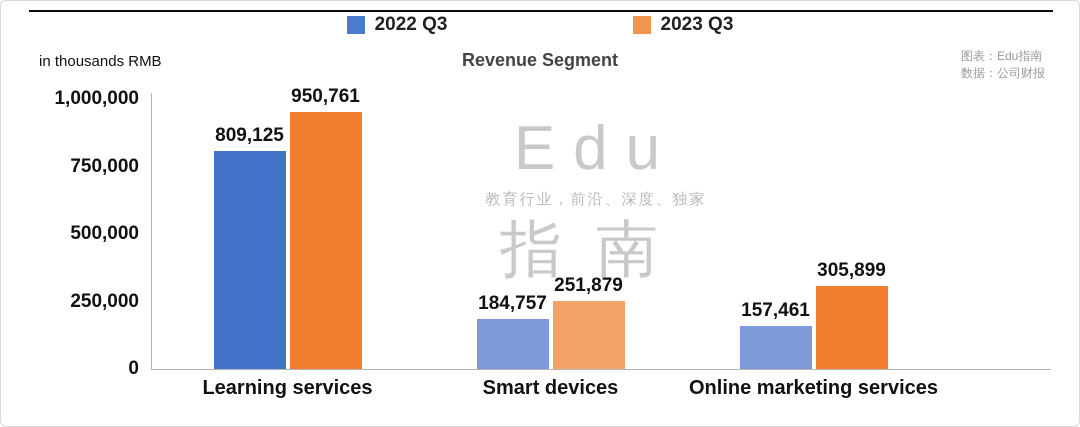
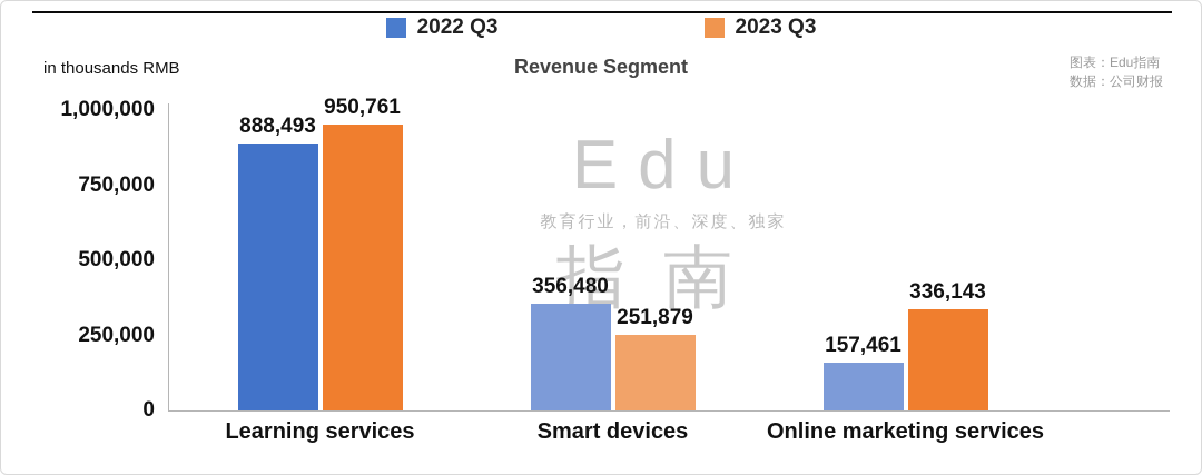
2022 Q3/Learning services: 809,125 -> 888,493
2022 Q3/Smart devices: 184,757 -> 356,480
2023 Q3/Online marketing services: 305,899 -> 336,143
